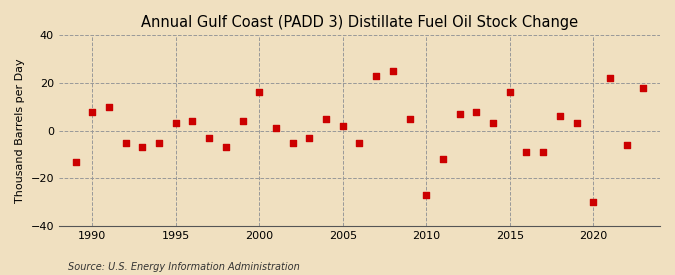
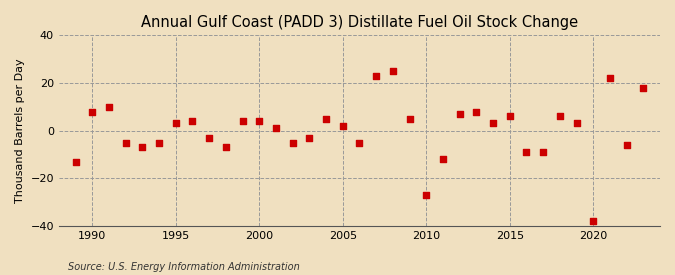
2000: 16 -> 4
2015: 16 -> 6
2020: -30 -> -38
